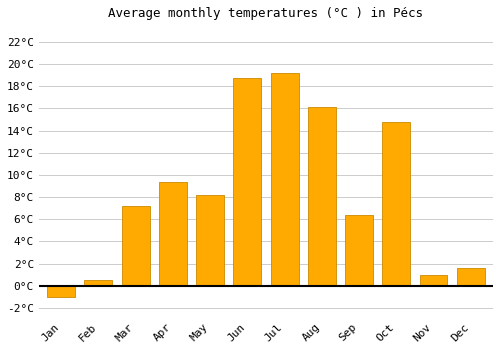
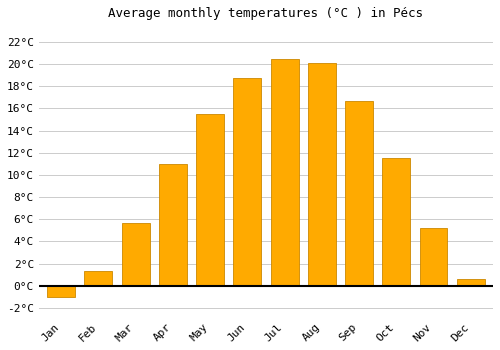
Feb: 0.5°C -> 1.3°C
Mar: 7.2°C -> 5.7°C
Apr: 9.4°C -> 11.0°C
May: 8.2°C -> 15.5°C
Jul: 19.2°C -> 20.5°C
Aug: 16.1°C -> 20.1°C
Sep: 6.4°C -> 16.7°C
Oct: 14.8°C -> 11.5°C
Nov: 1.0°C -> 5.2°C
Dec: 1.6°C -> 0.6°C
